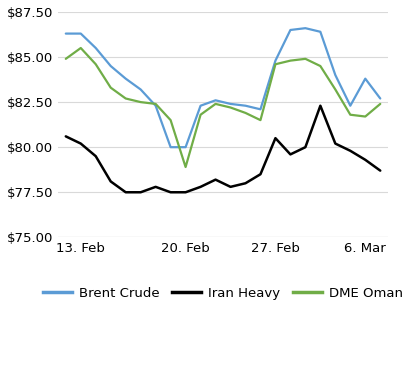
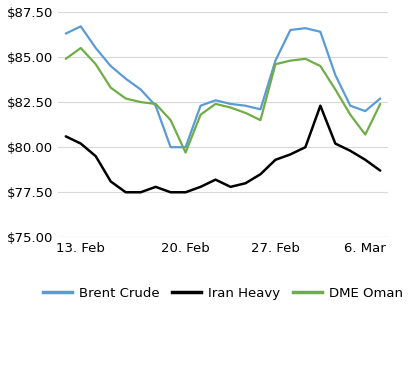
Brent Crude/13. Feb: $86.3 -> $86.7
DME Oman/20. Feb: $78.9 -> $79.7
Iran Heavy/27. Feb: $80.5 -> $79.3
Brent Crude/6. Mar: $83.8 -> $82.0
DME Oman/6. Mar: $81.7 -> $80.7
